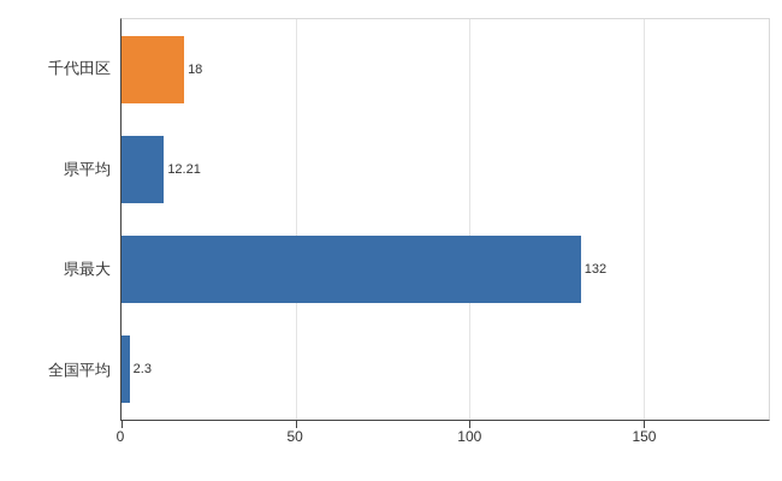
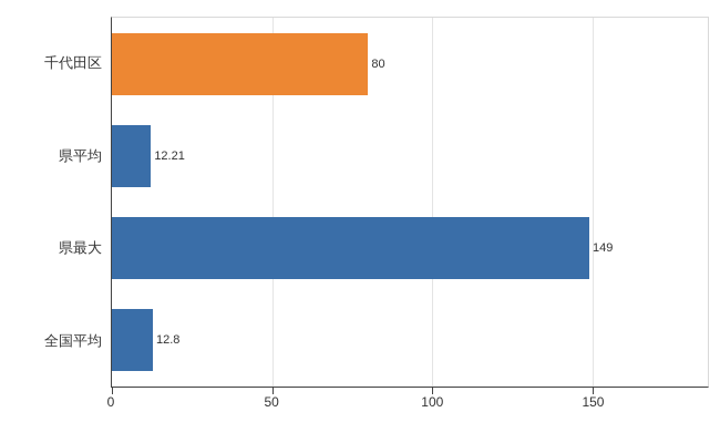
千代田区: 18 -> 80
県最大: 132 -> 149
全国平均: 2.3 -> 12.8
